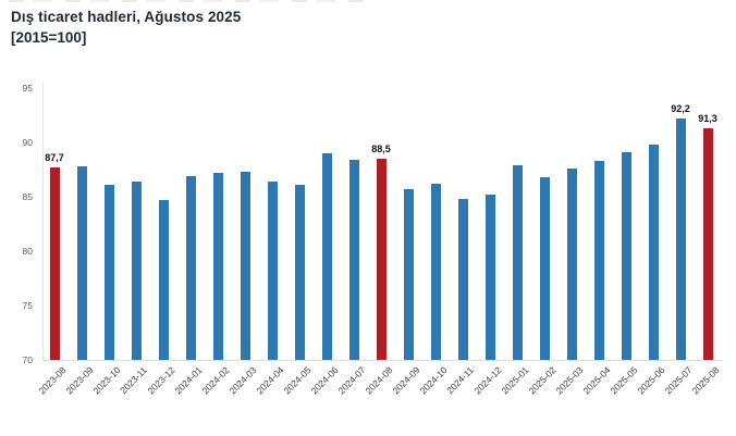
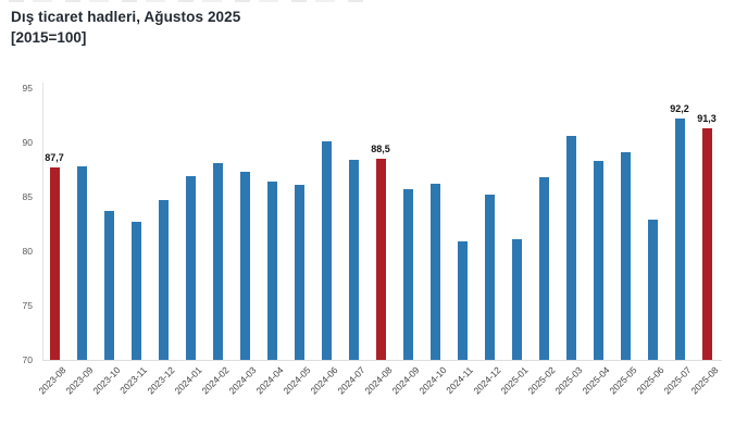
2023-10: 86.1 -> 83.7
2023-11: 86.4 -> 82.7
2024-02: 87.2 -> 88.1
2024-06: 89.0 -> 90.1
2024-11: 84.8 -> 80.9
2025-01: 87.9 -> 81.1
2025-03: 87.6 -> 90.6
2025-06: 89.8 -> 82.9
